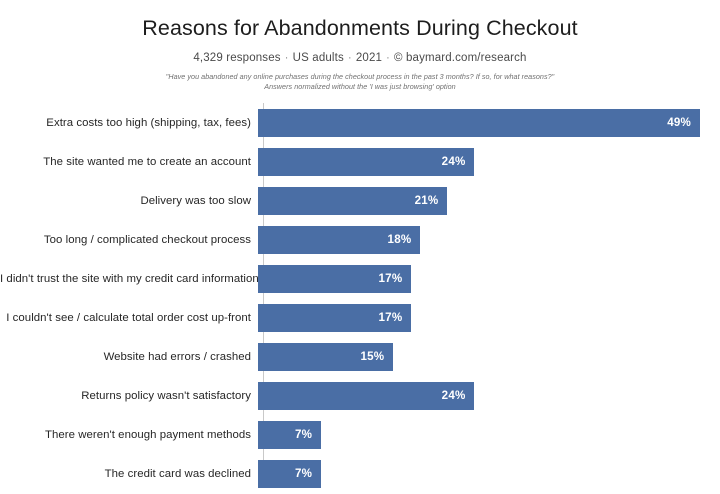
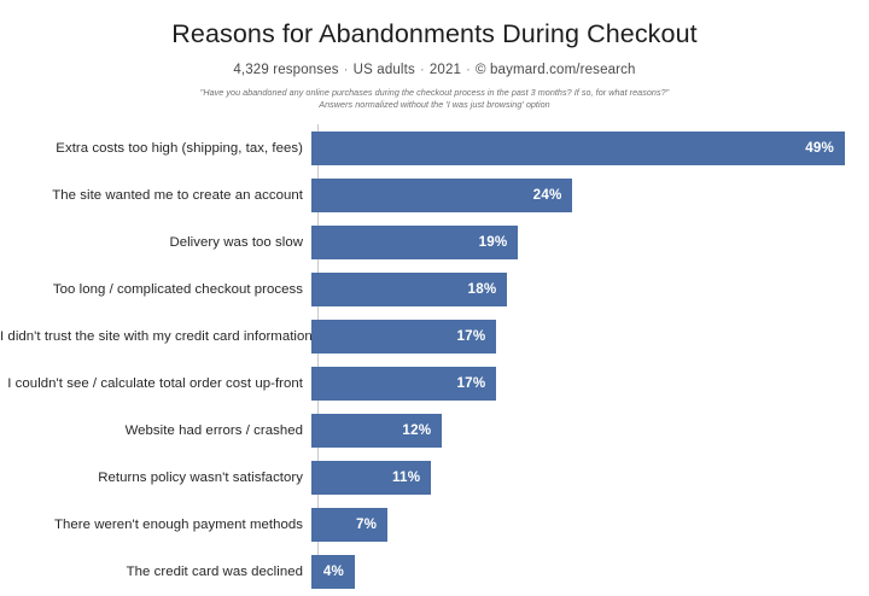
Delivery was too slow: 21% -> 19%
Website had errors / crashed: 15% -> 12%
Returns policy wasn't satisfactory: 24% -> 11%
The credit card was declined: 7% -> 4%
